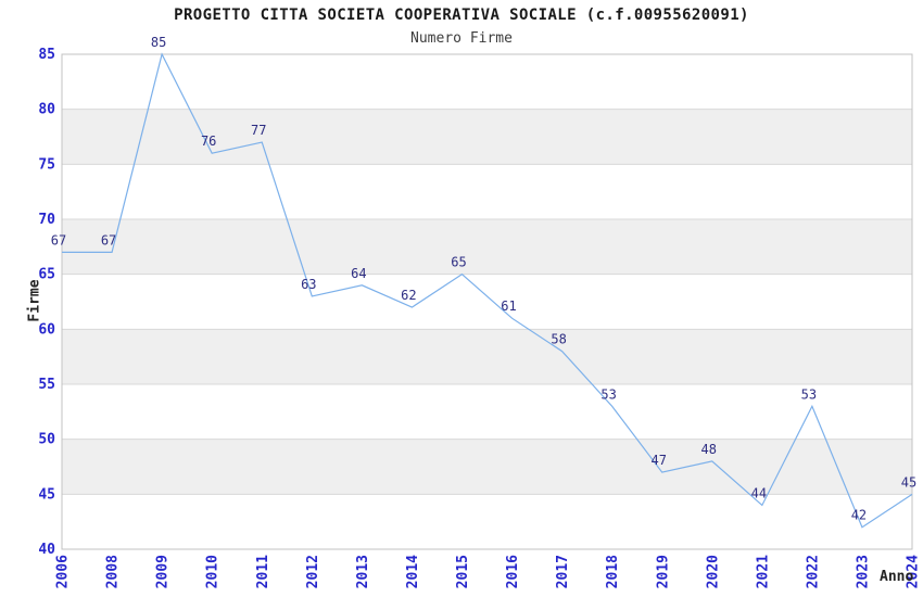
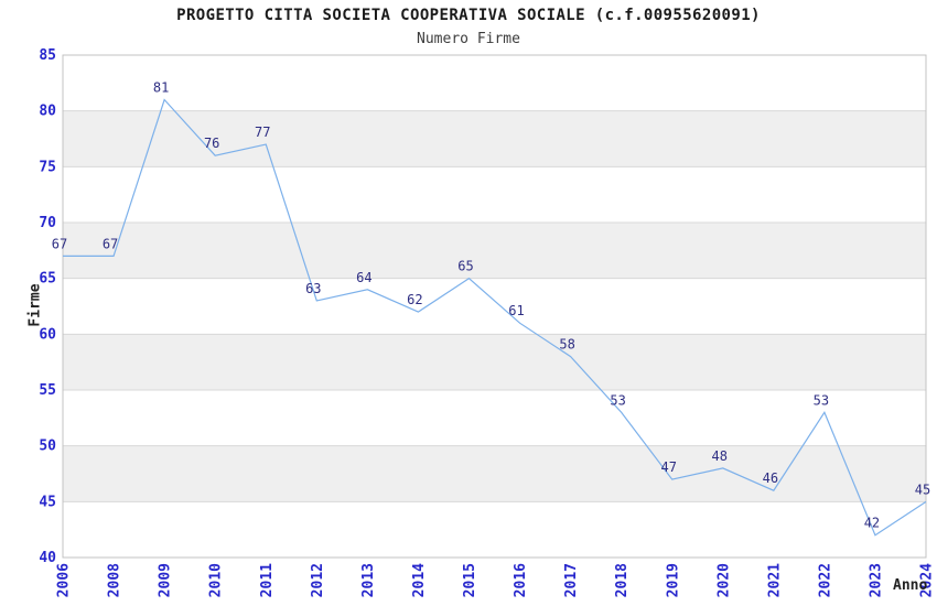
2009: 85 -> 81
2021: 44 -> 46
